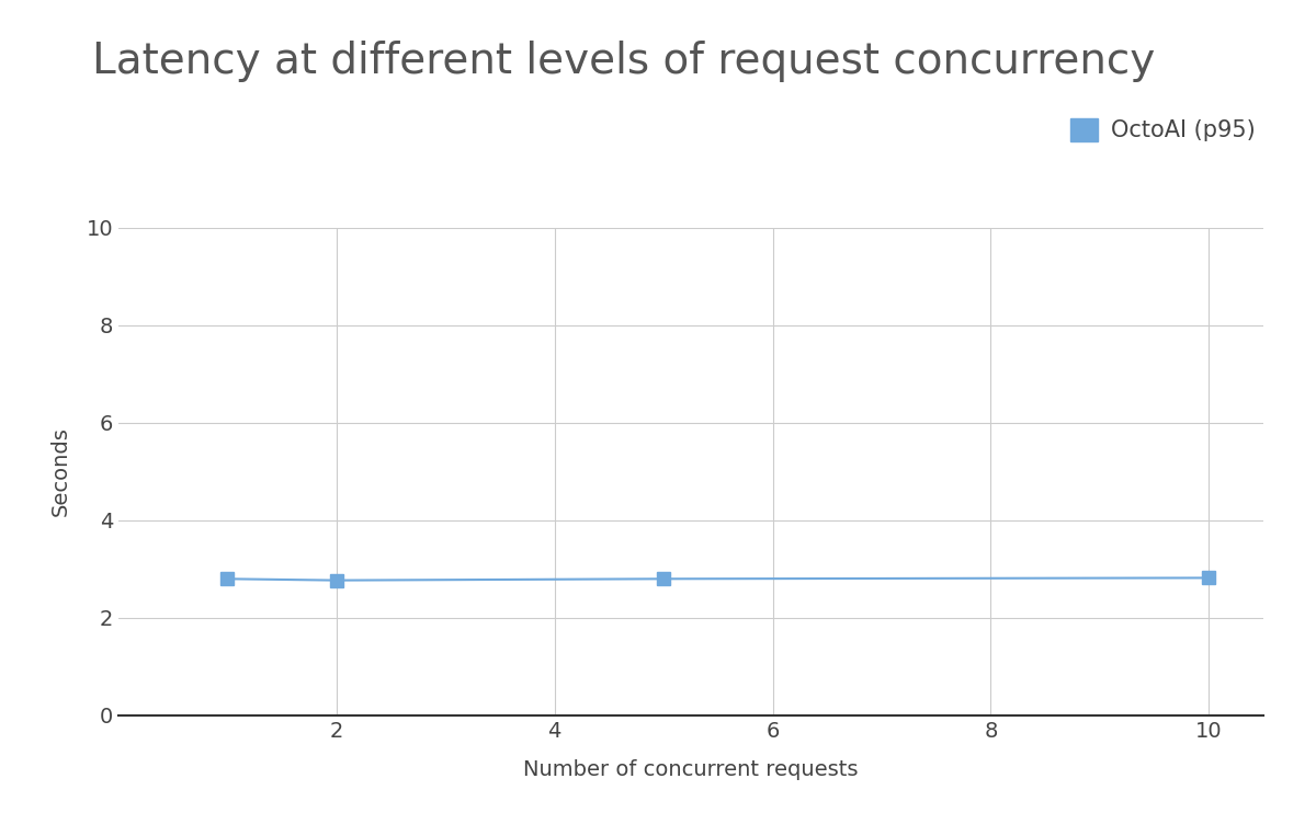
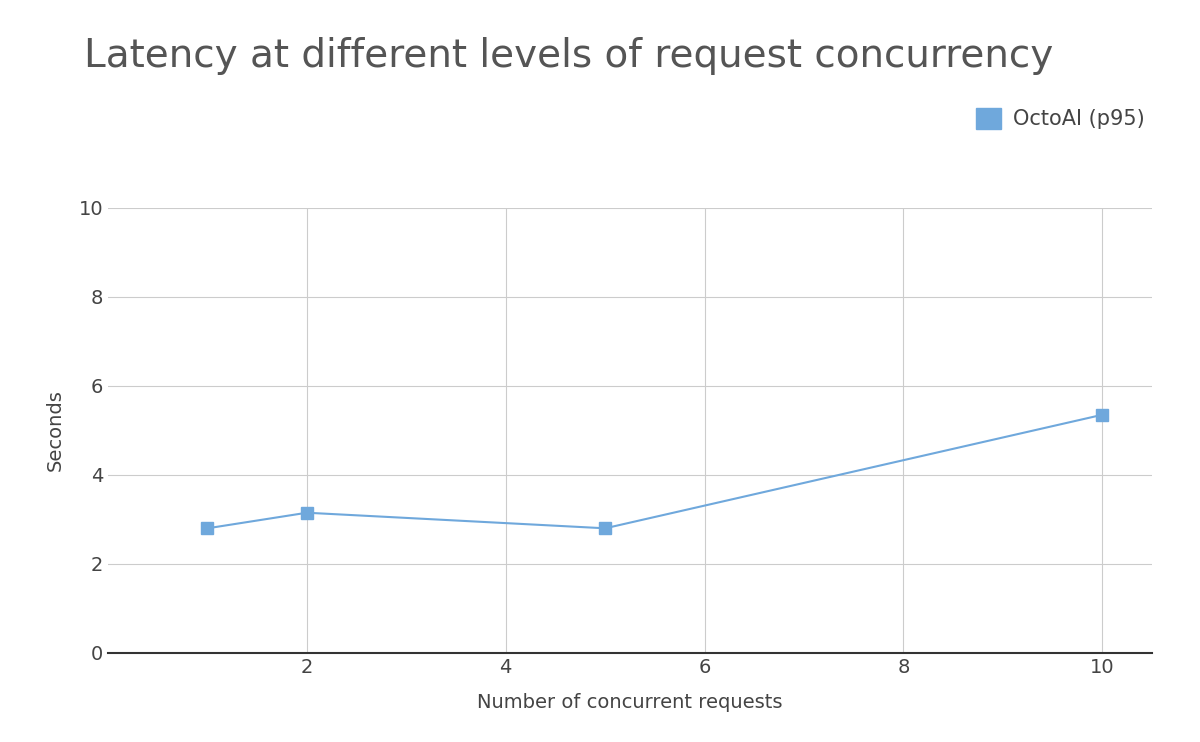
2: 2.77 -> 3.15
10: 2.82 -> 5.35
